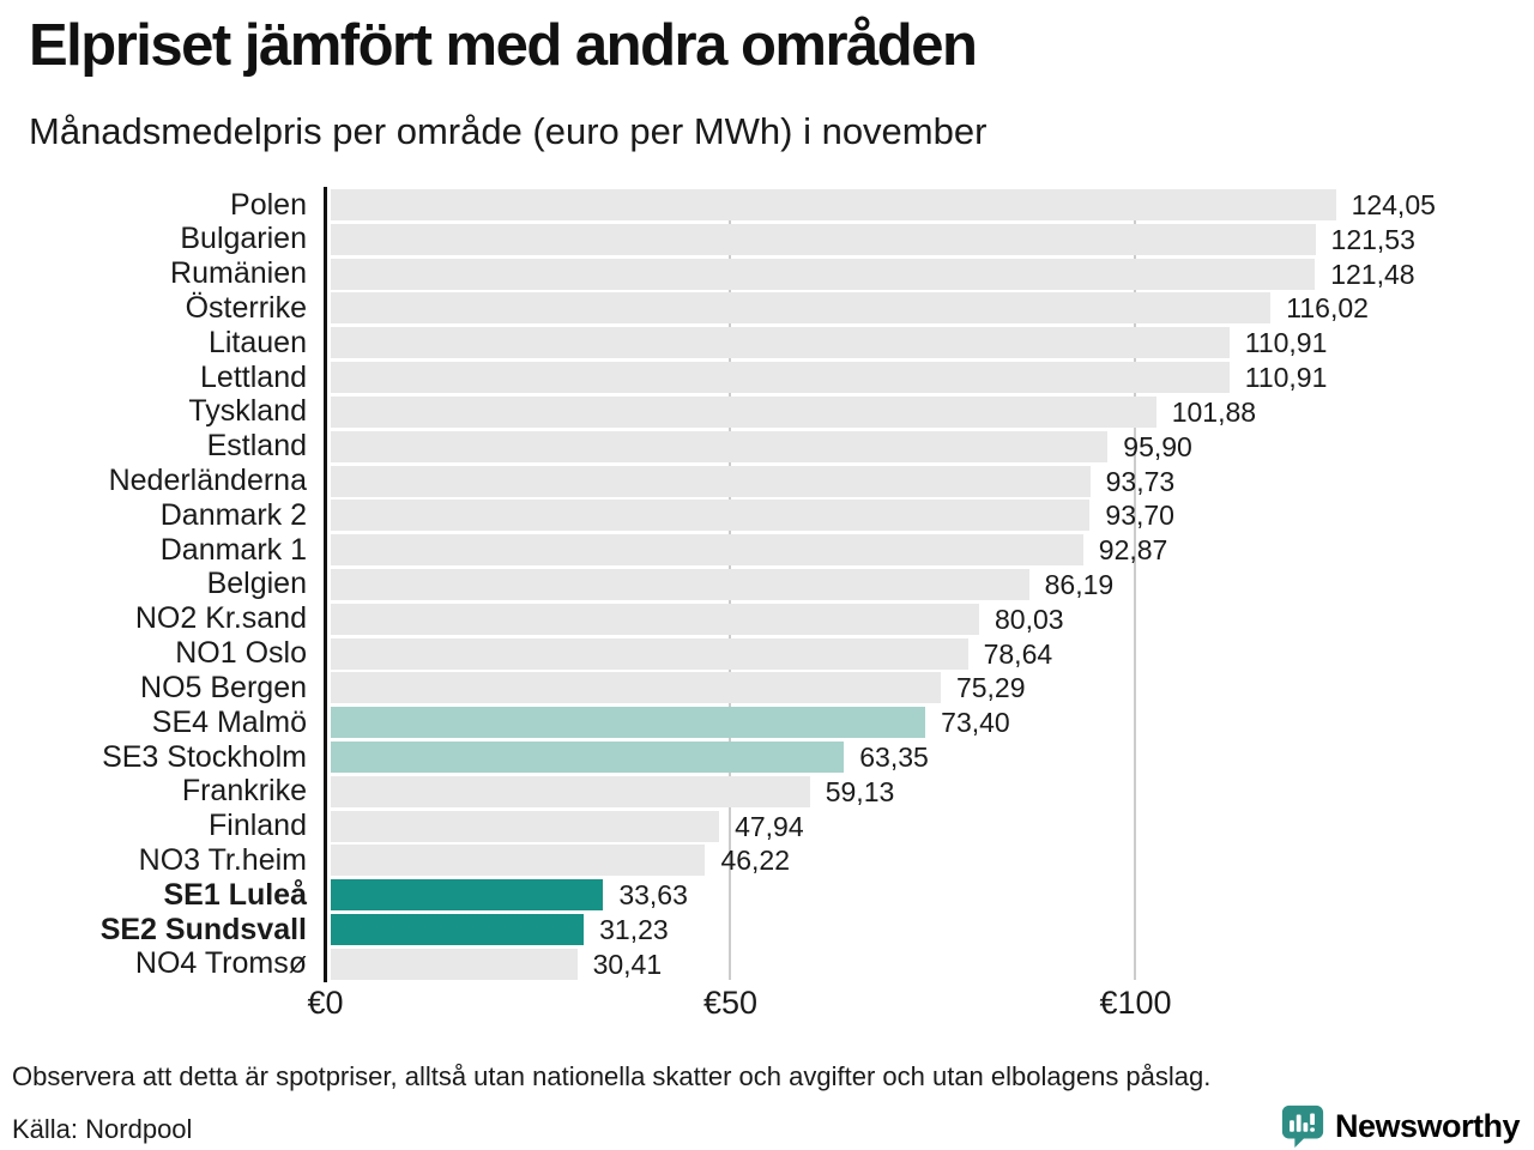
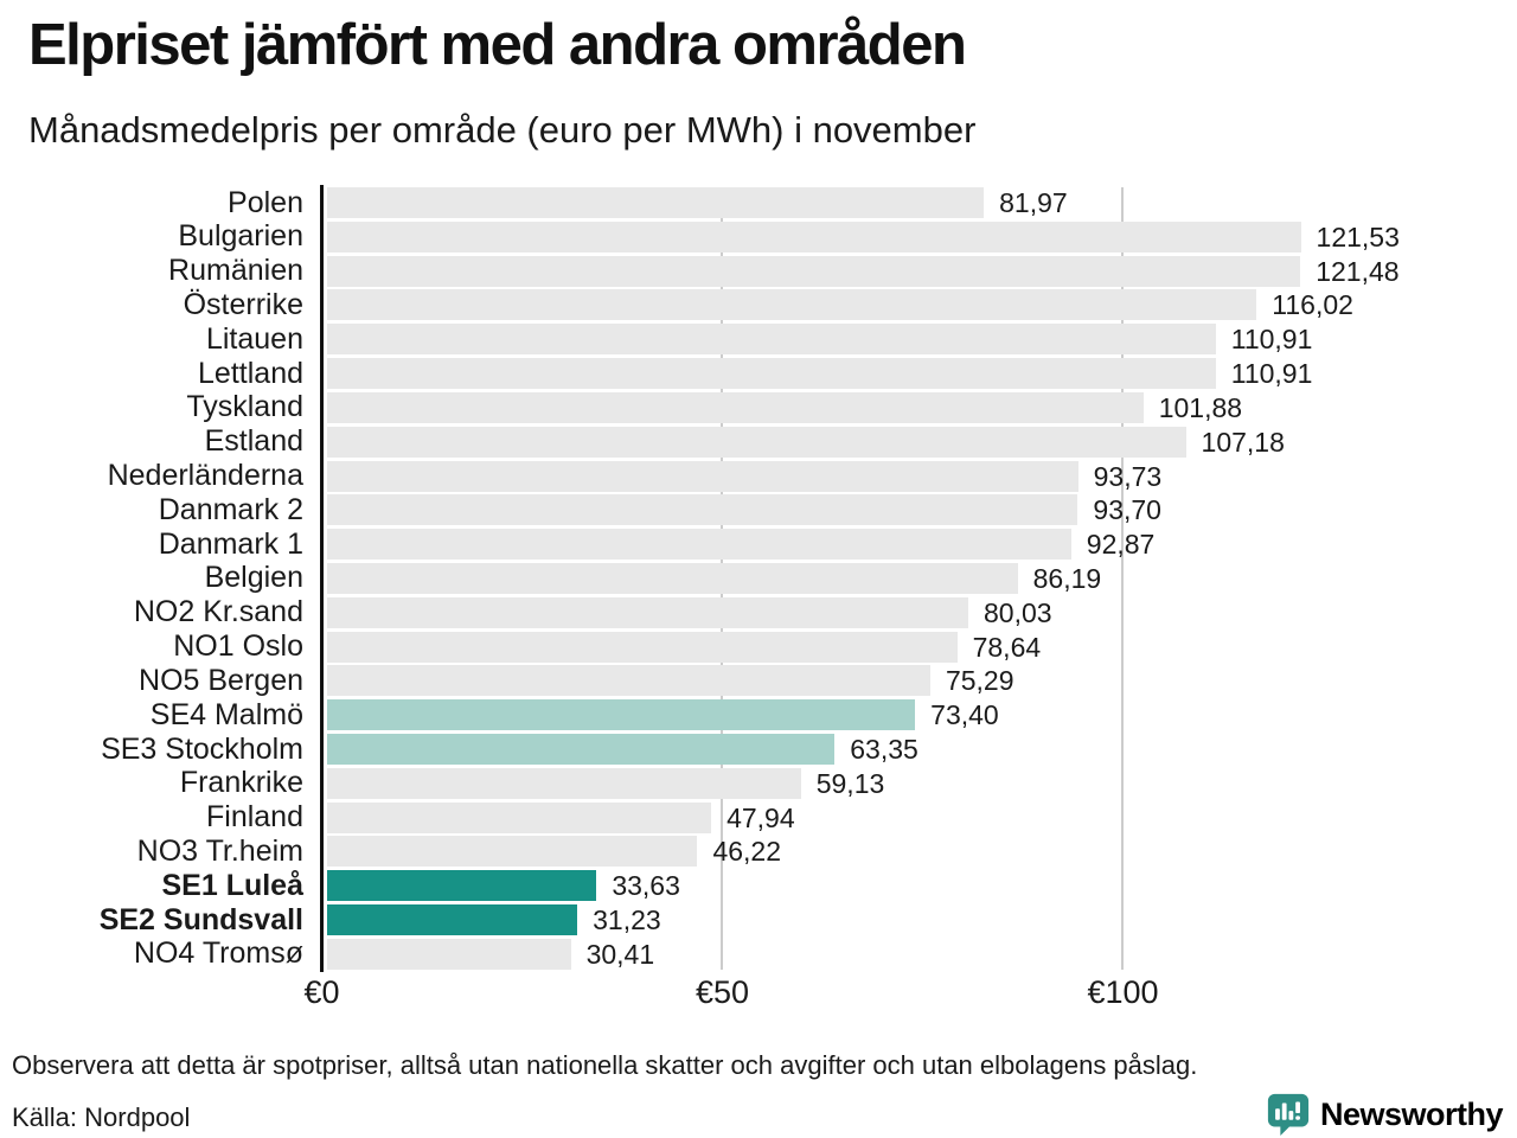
Polen: 124,05 -> 81,97
Estland: 95,90 -> 107,18
